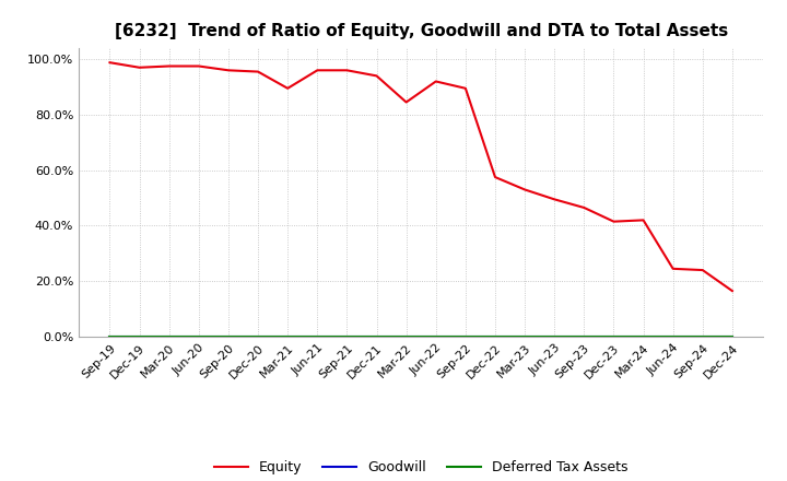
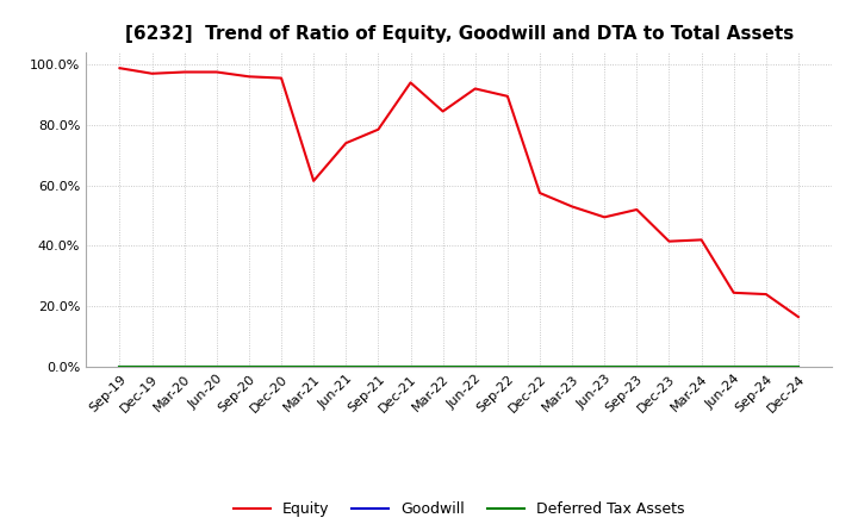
Equity/Mar-21: 89.5% -> 61.5%
Equity/Jun-21: 96.0% -> 74.0%
Equity/Sep-21: 96.0% -> 78.5%
Equity/Sep-23: 46.5% -> 52.0%
